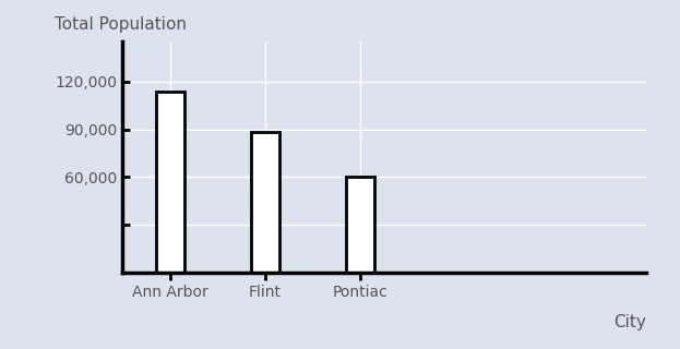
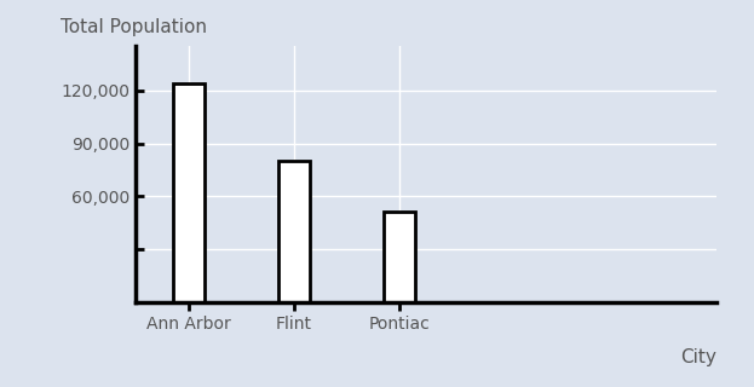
Ann Arbor: 114,000 -> 124,000
Flint: 88,000 -> 80,000
Pontiac: 60,000 -> 51,000
